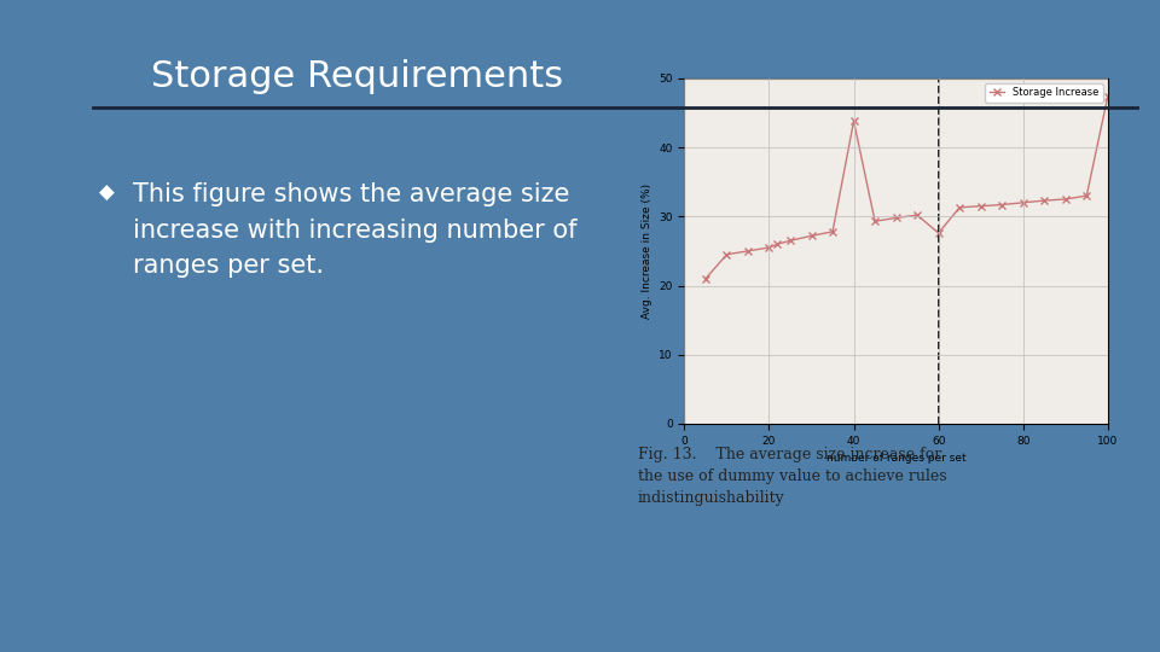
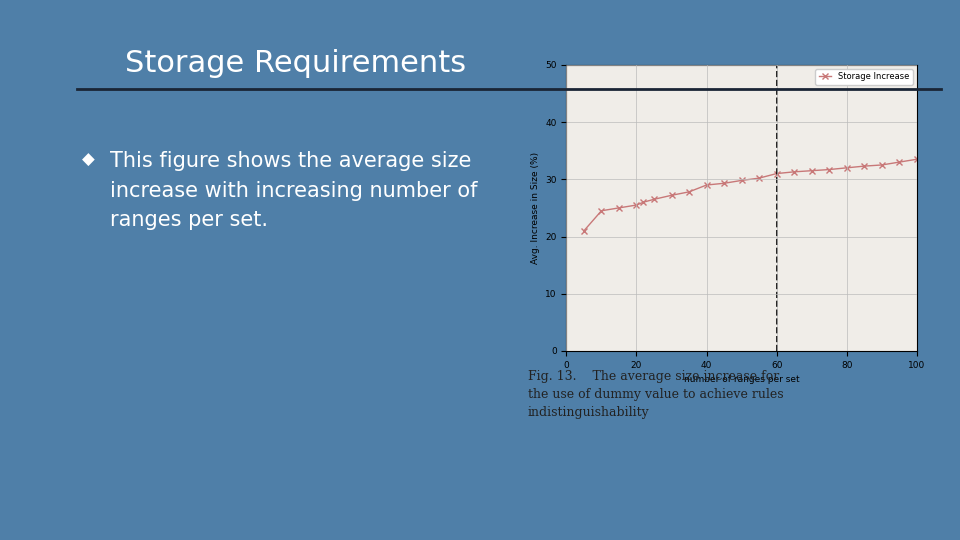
40: 43.8 -> 29.0
60: 27.6 -> 31.0
100: 47.4 -> 33.5
